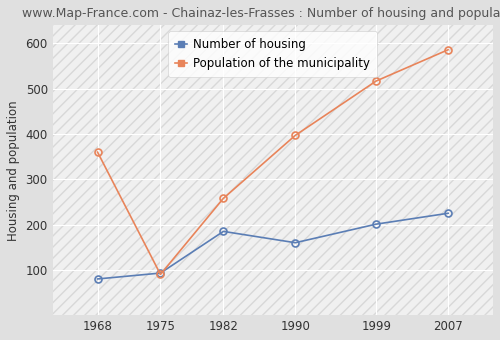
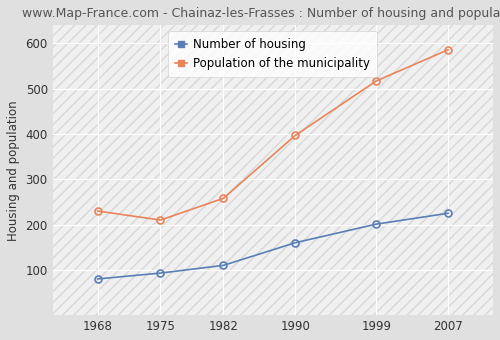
Population of the municipality/1968: 360 -> 230
Population of the municipality/1975: 90 -> 210
Number of housing/1982: 185 -> 110
